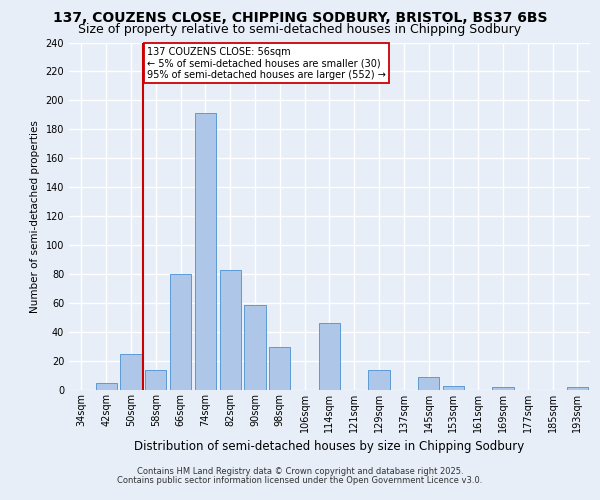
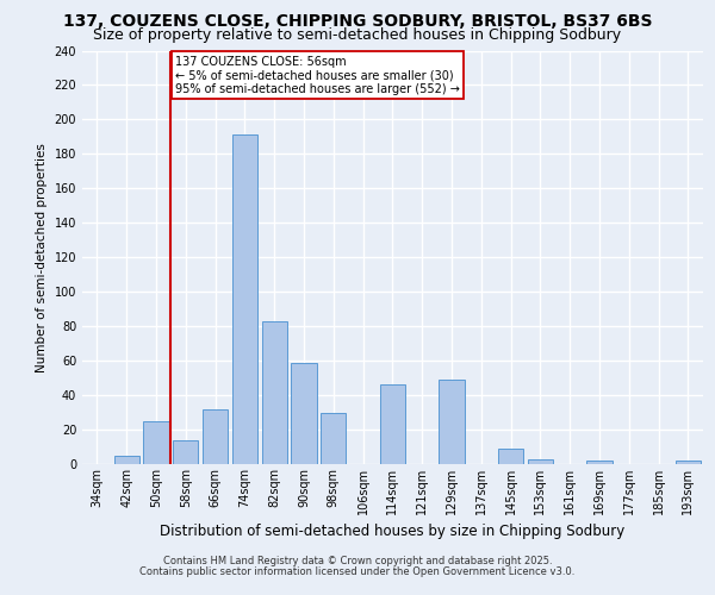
66sqm: 80 -> 32
129sqm: 14 -> 49
